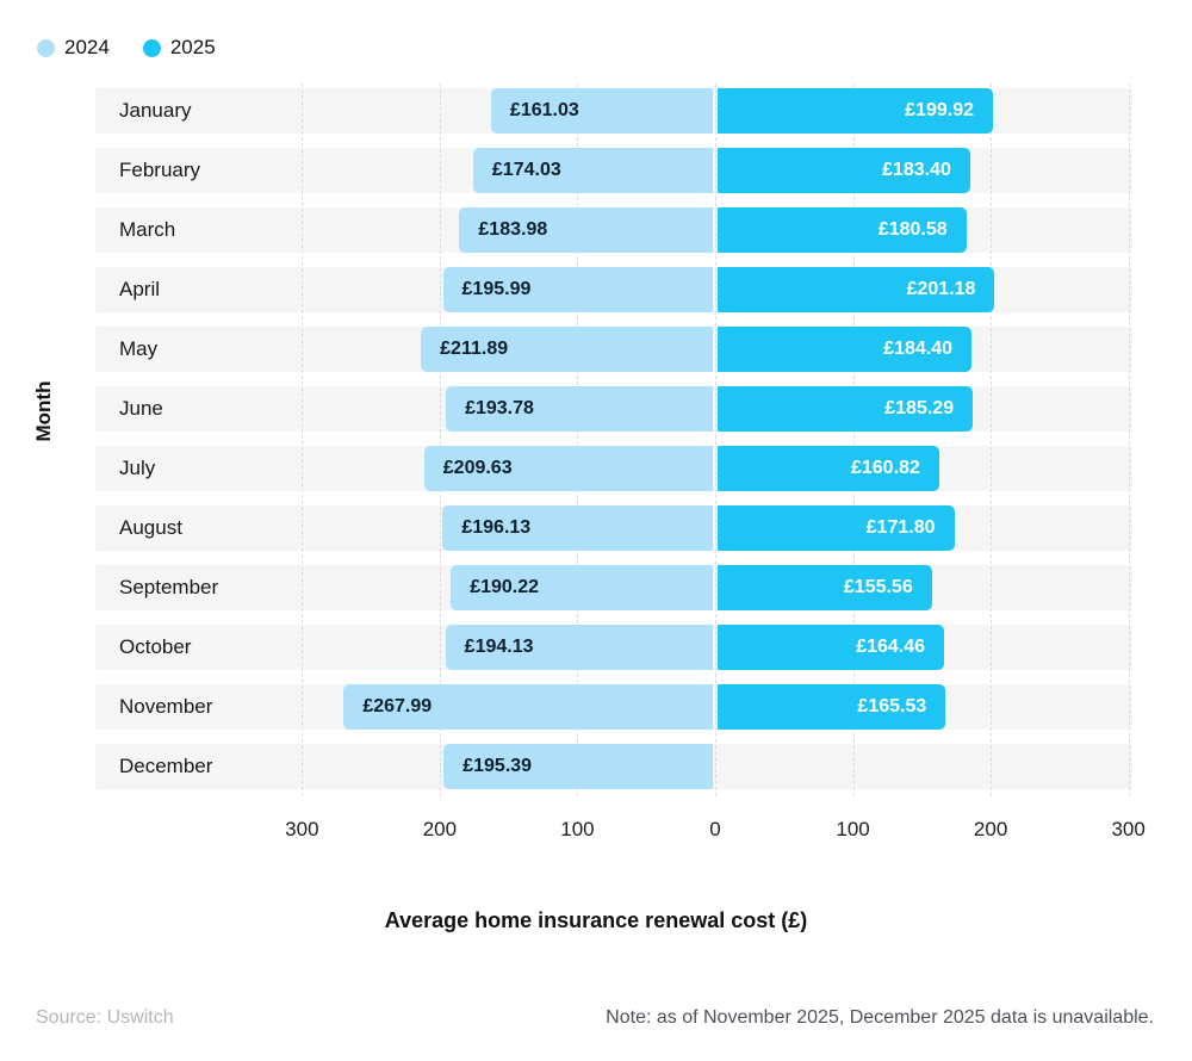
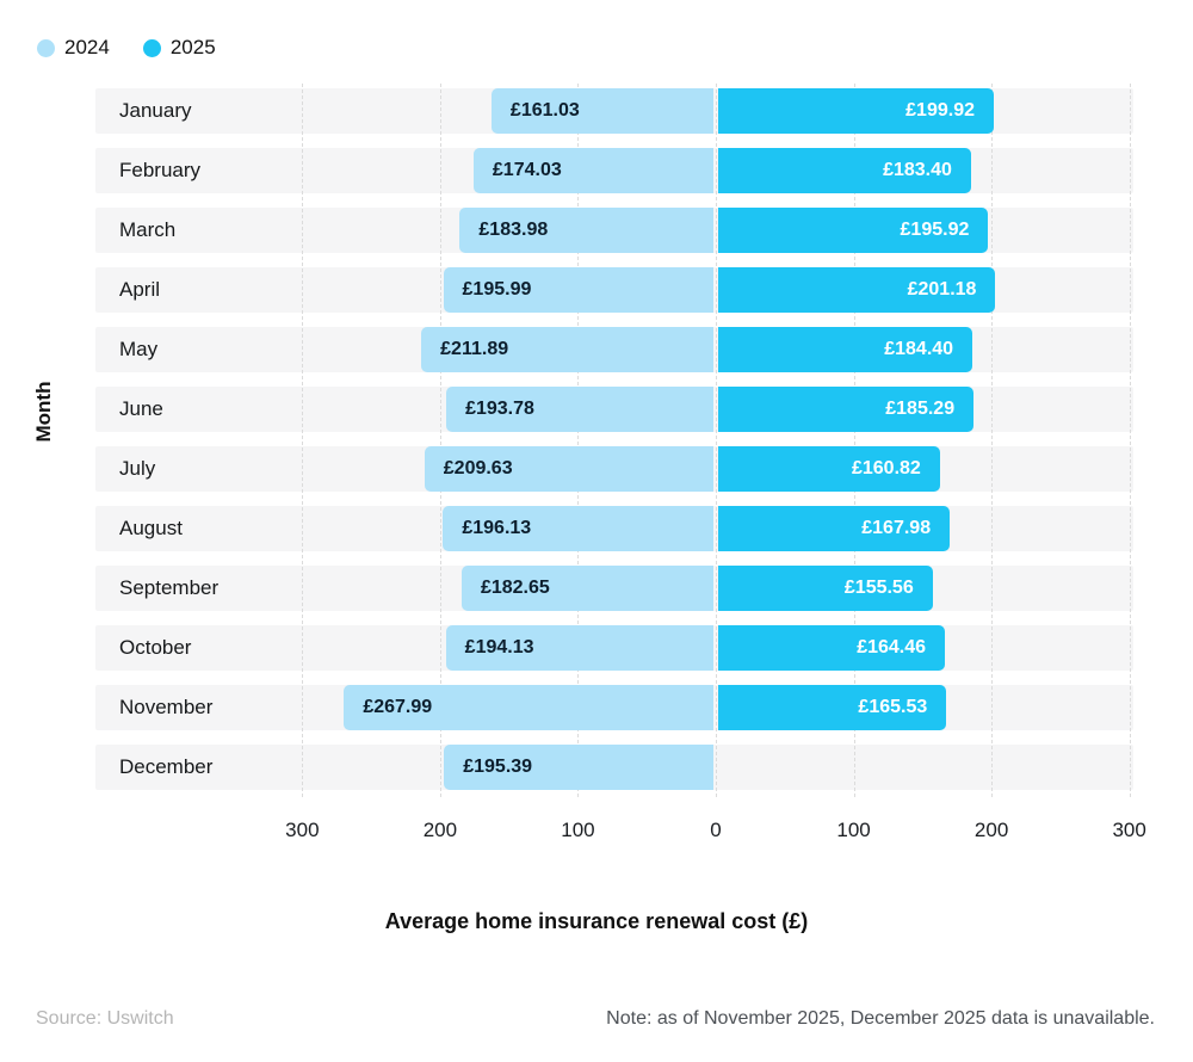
2025/March: £180.58 -> £195.92
2025/August: £171.80 -> £167.98
2024/September: £190.22 -> £182.65
